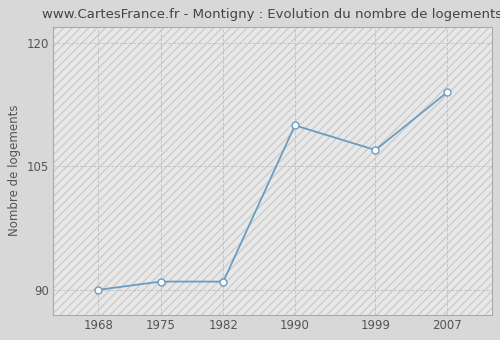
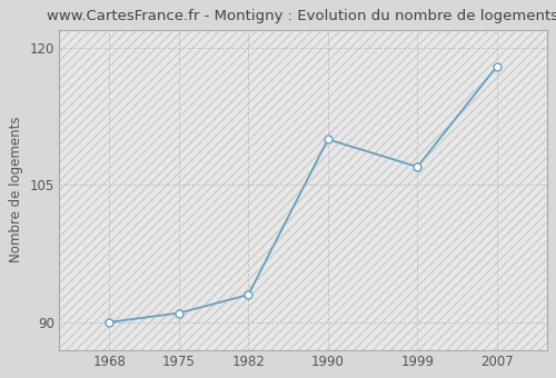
1982: 91 -> 93
2007: 114 -> 118
